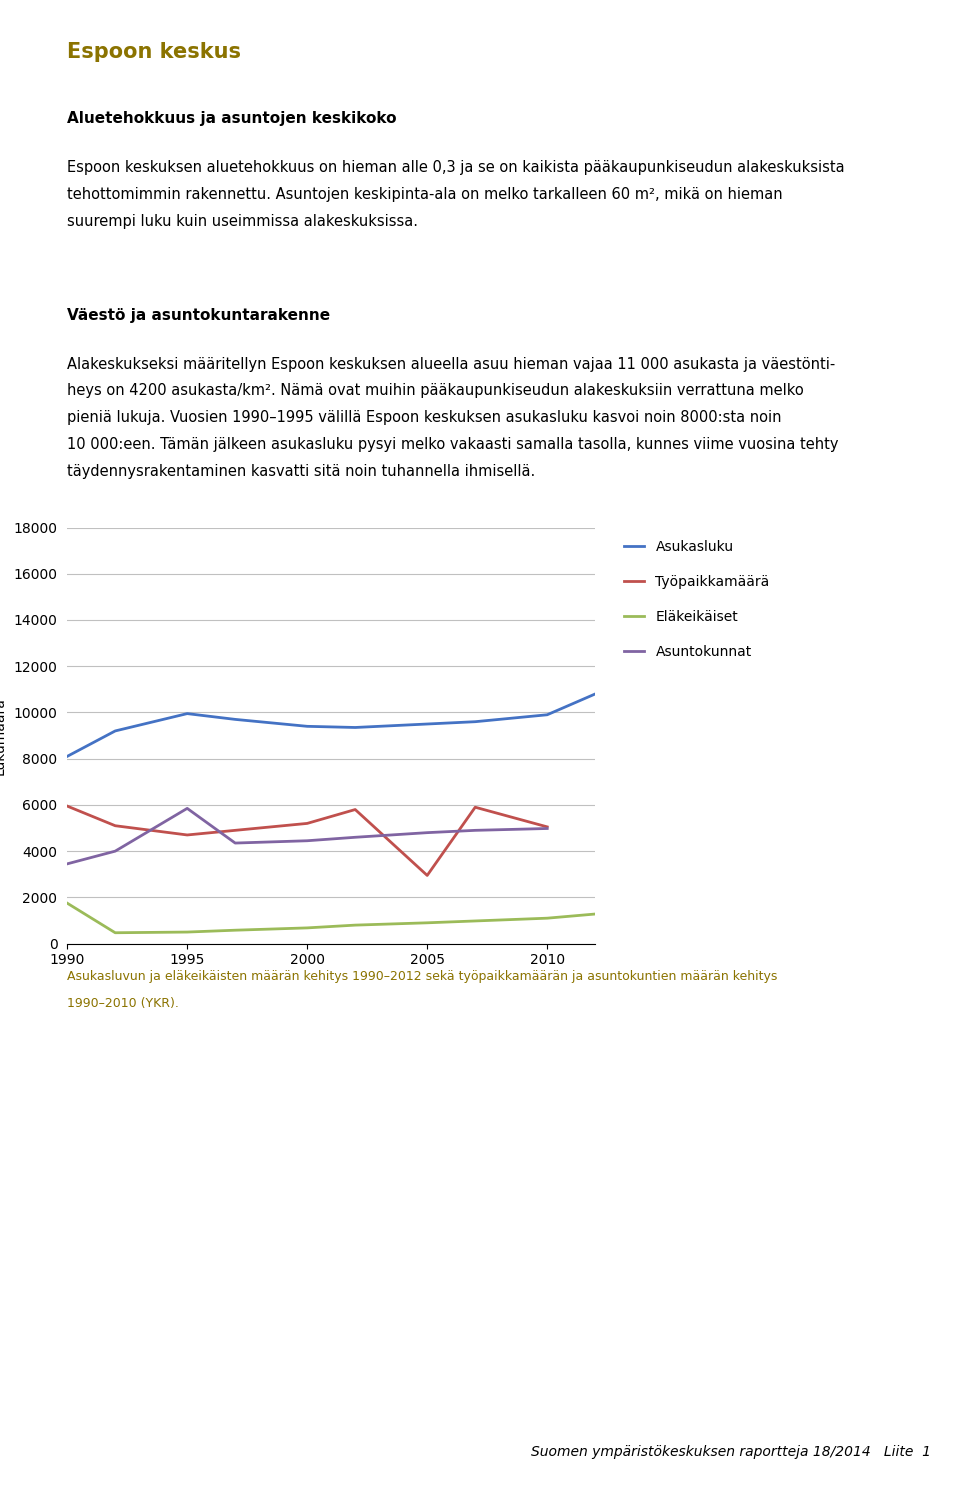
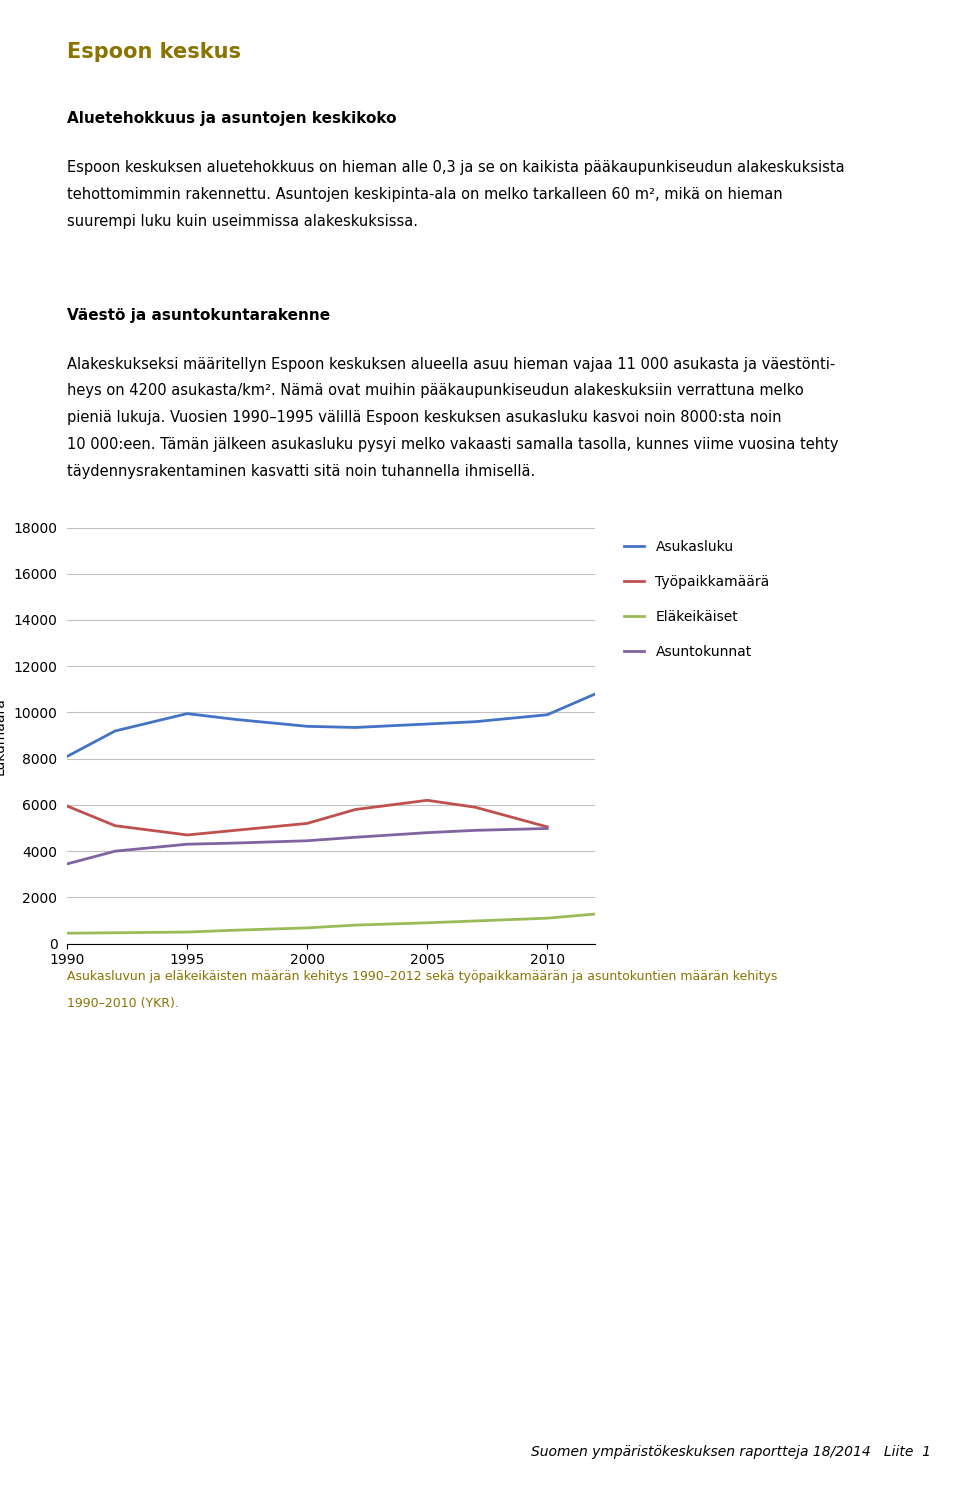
Eläkeikäiset/1990: 1750 -> 450
Asuntokunnat/1995: 5850 -> 4300
Työpaikkamäärä/2005: 2950 -> 6200
